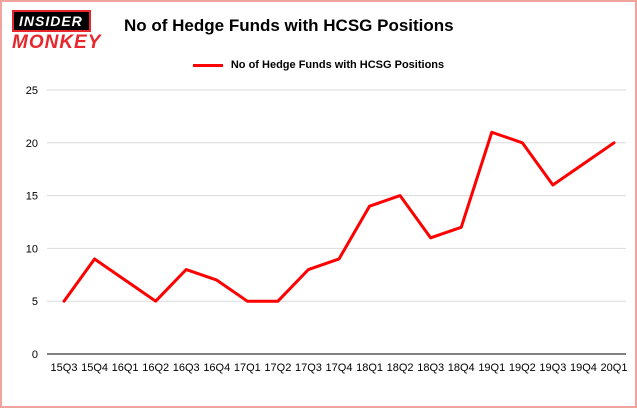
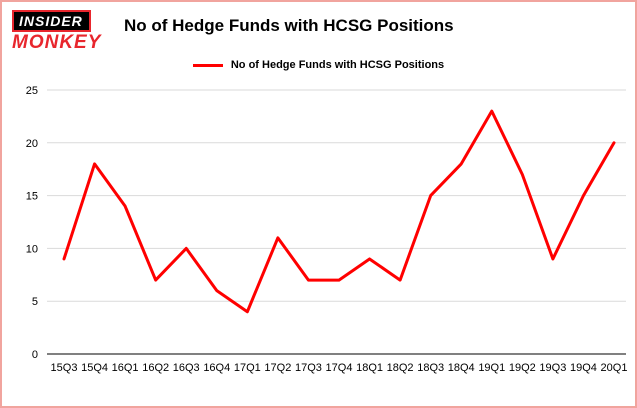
15Q3: 5 -> 9
15Q4: 9 -> 18
16Q1: 7 -> 14
16Q2: 5 -> 7
16Q3: 8 -> 10
16Q4: 7 -> 6
17Q1: 5 -> 4
17Q2: 5 -> 11
17Q3: 8 -> 7
17Q4: 9 -> 7
18Q1: 14 -> 9
18Q2: 15 -> 7
18Q3: 11 -> 15
18Q4: 12 -> 18
19Q1: 21 -> 23
19Q2: 20 -> 17
19Q3: 16 -> 9
19Q4: 18 -> 15
